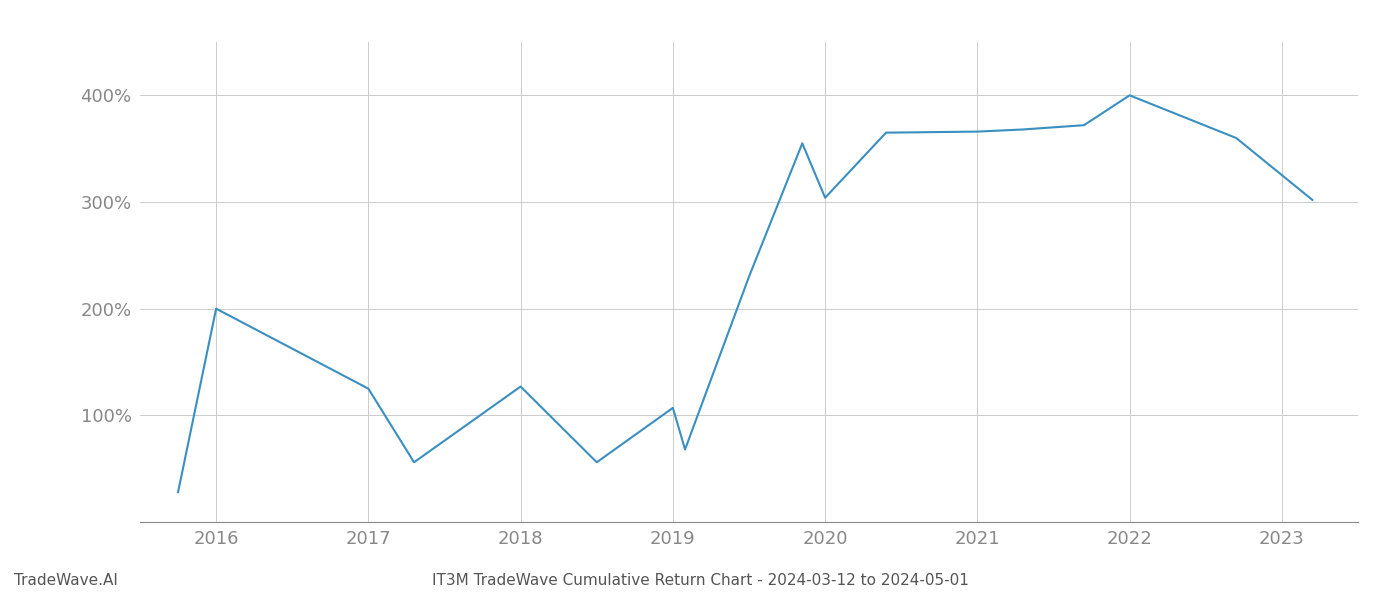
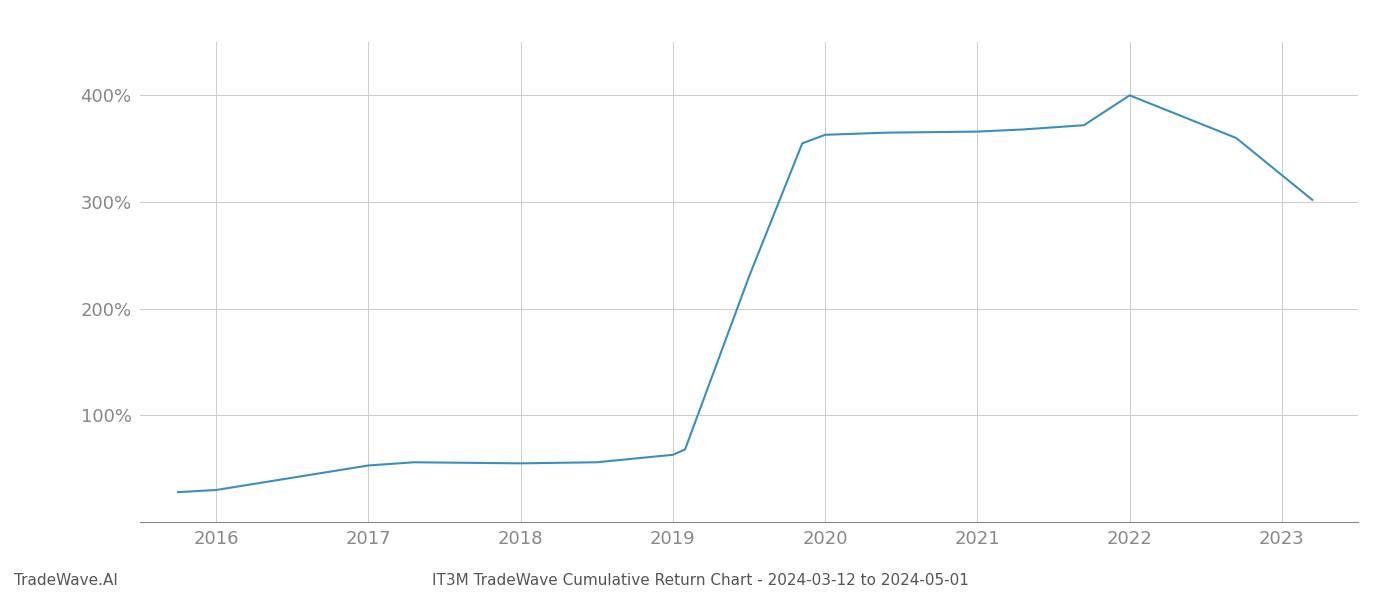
2016: 200% -> 30%
2017: 125% -> 53%
2018: 127% -> 55%
2019: 107% -> 63%
2020: 304% -> 363%
